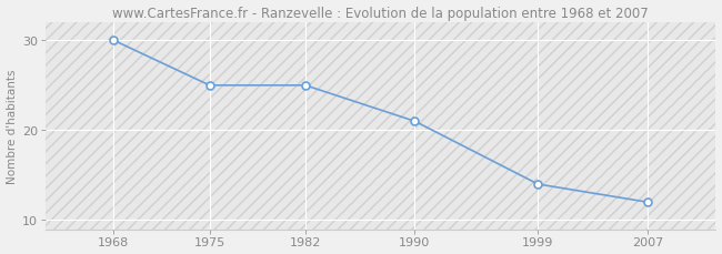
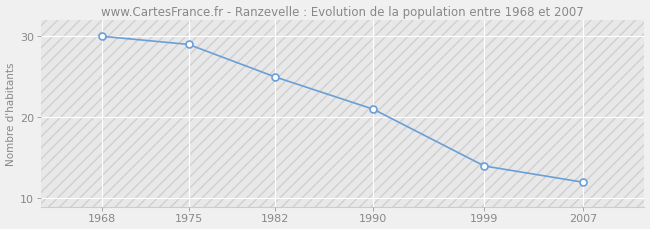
1975: 25 -> 29
